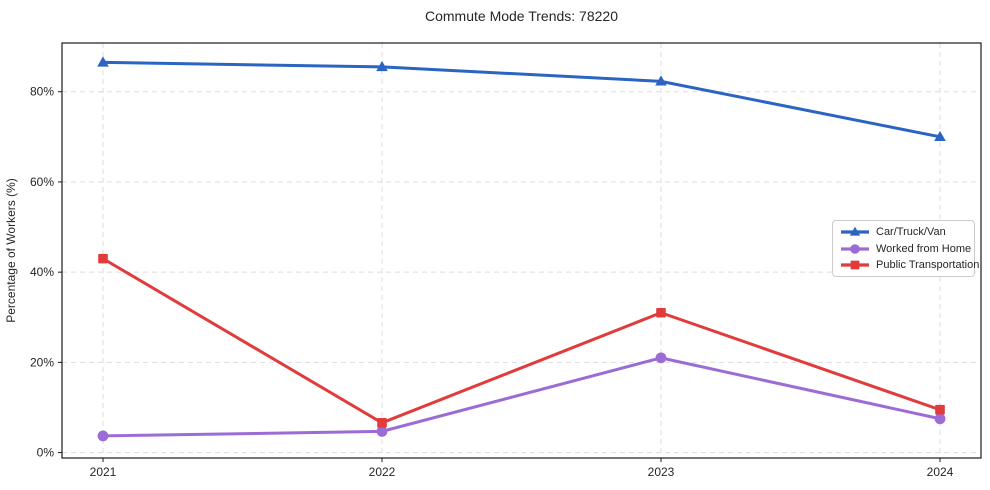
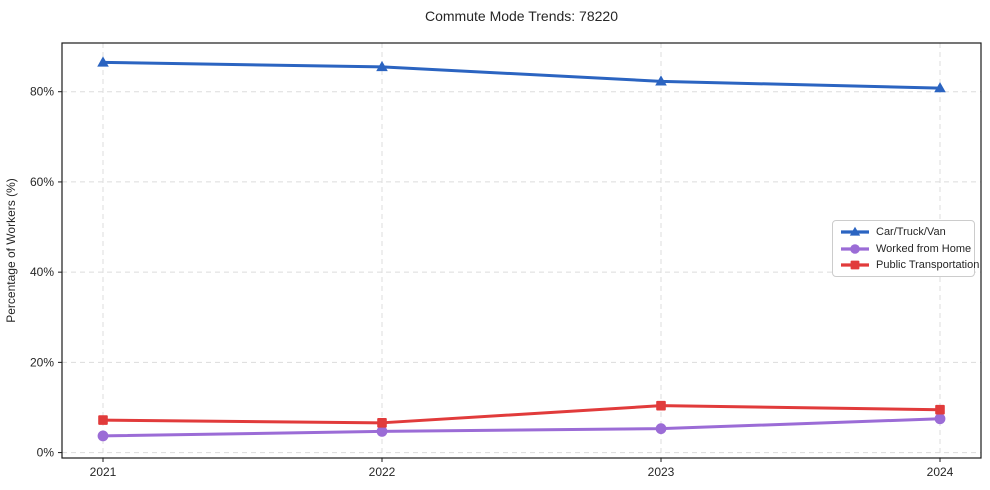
Public Transportation/2021: 43% -> 7%
Worked from Home/2023: 21% -> 5%
Public Transportation/2023: 31% -> 10%
Car/Truck/Van/2024: 70% -> 81%
